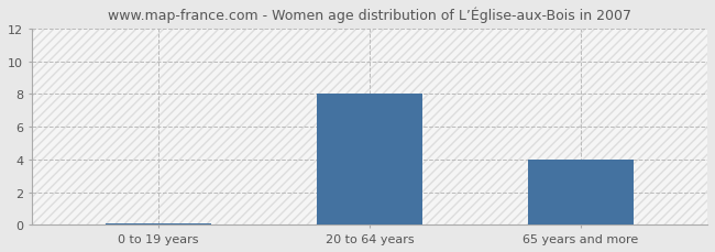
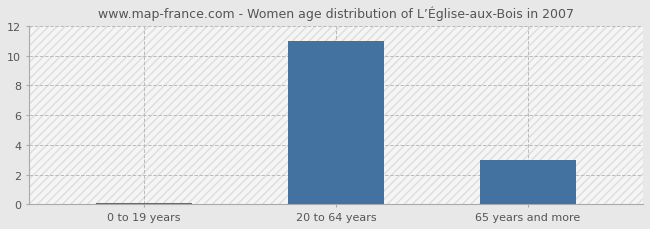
20 to 64 years: 8.0 -> 11.0
65 years and more: 4.0 -> 3.0
